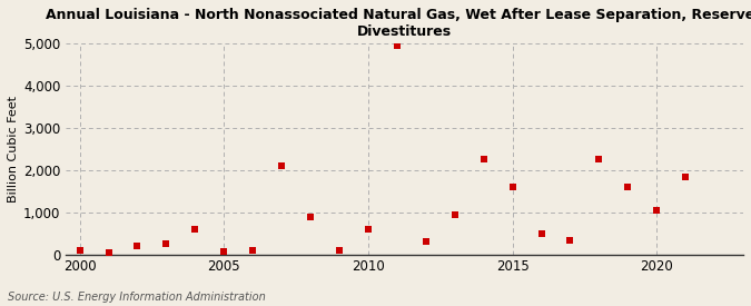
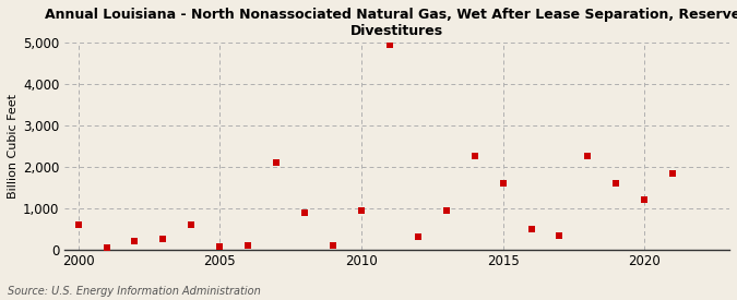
2000: 100 -> 600
2010: 600 -> 950
2020: 1,050 -> 1,200
